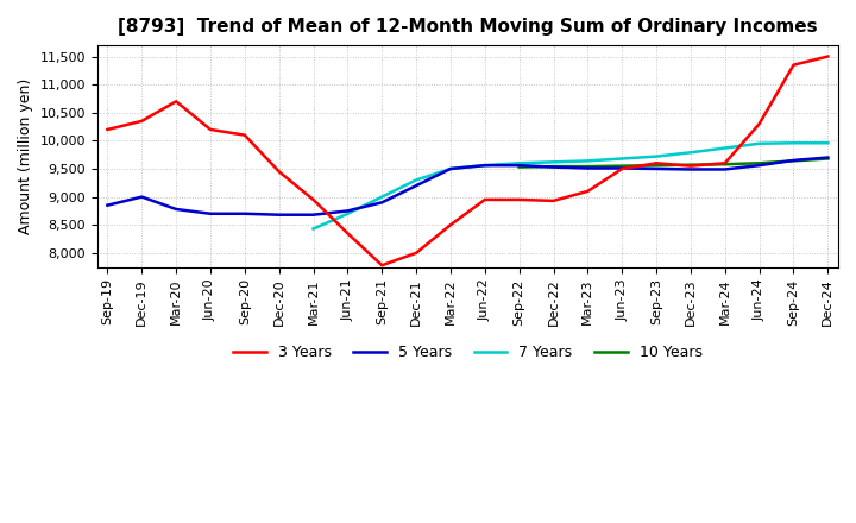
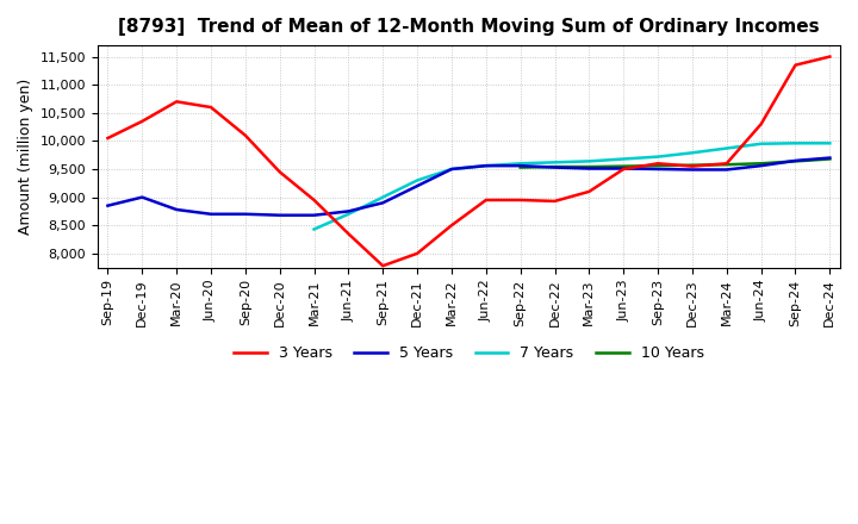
3 Years/Sep-19: 10,200 -> 10,050
3 Years/Jun-20: 10,200 -> 10,600
